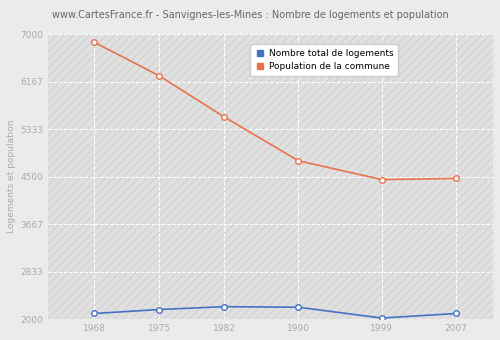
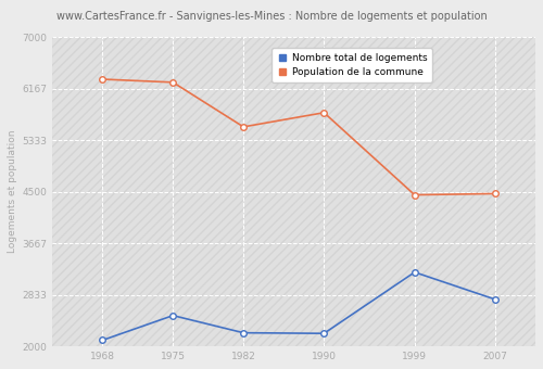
Population de la commune/1968: 6860 -> 6320
Nombre total de logements/1975: 2170 -> 2500
Population de la commune/1990: 4780 -> 5780
Nombre total de logements/1999: 2020 -> 3200
Nombre total de logements/2007: 2100 -> 2760
